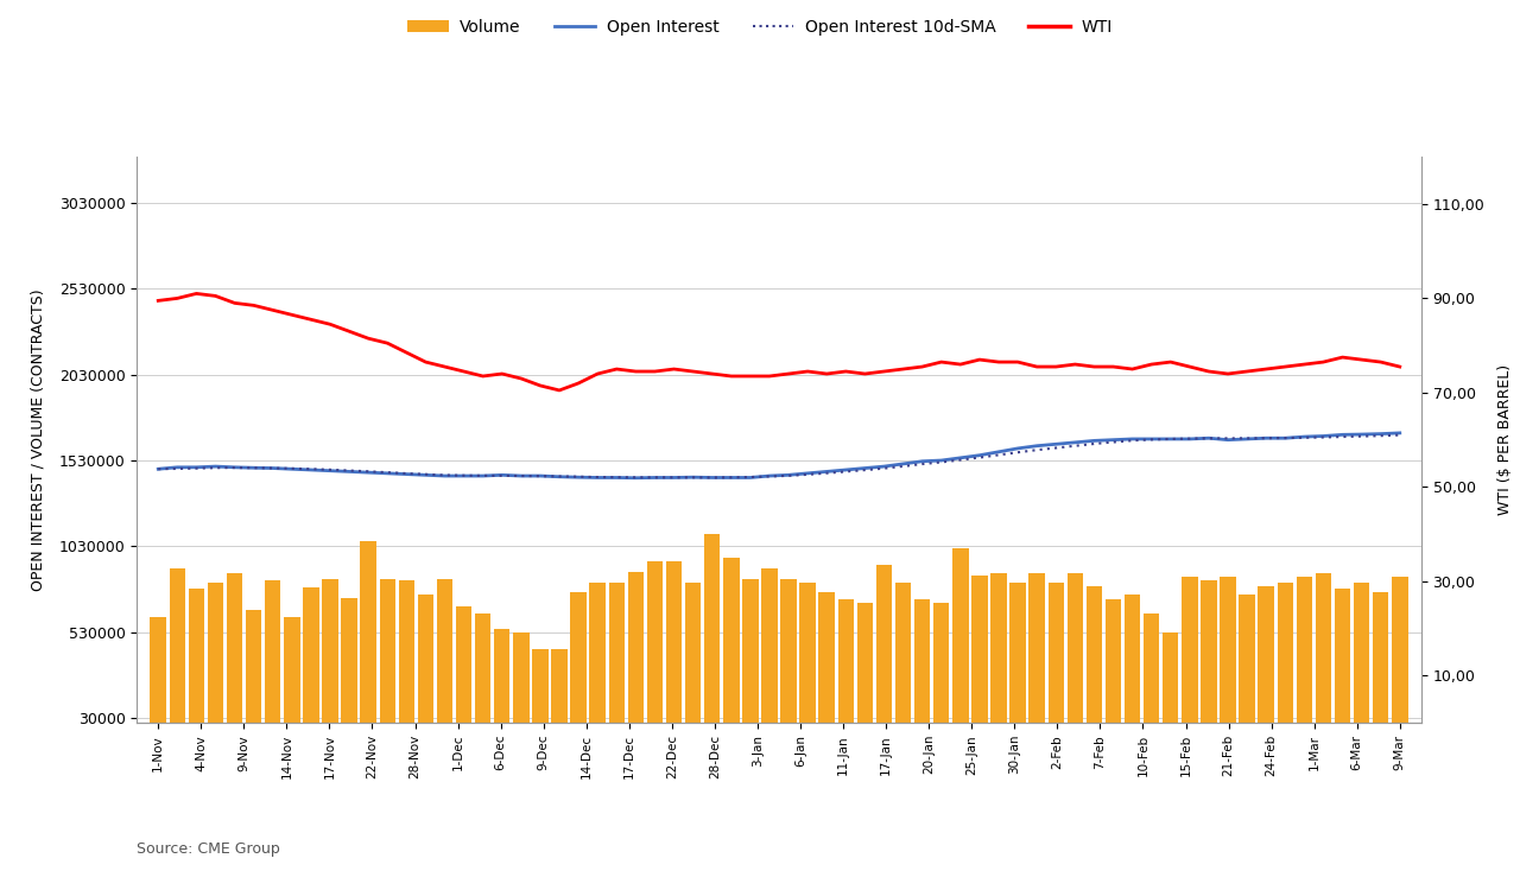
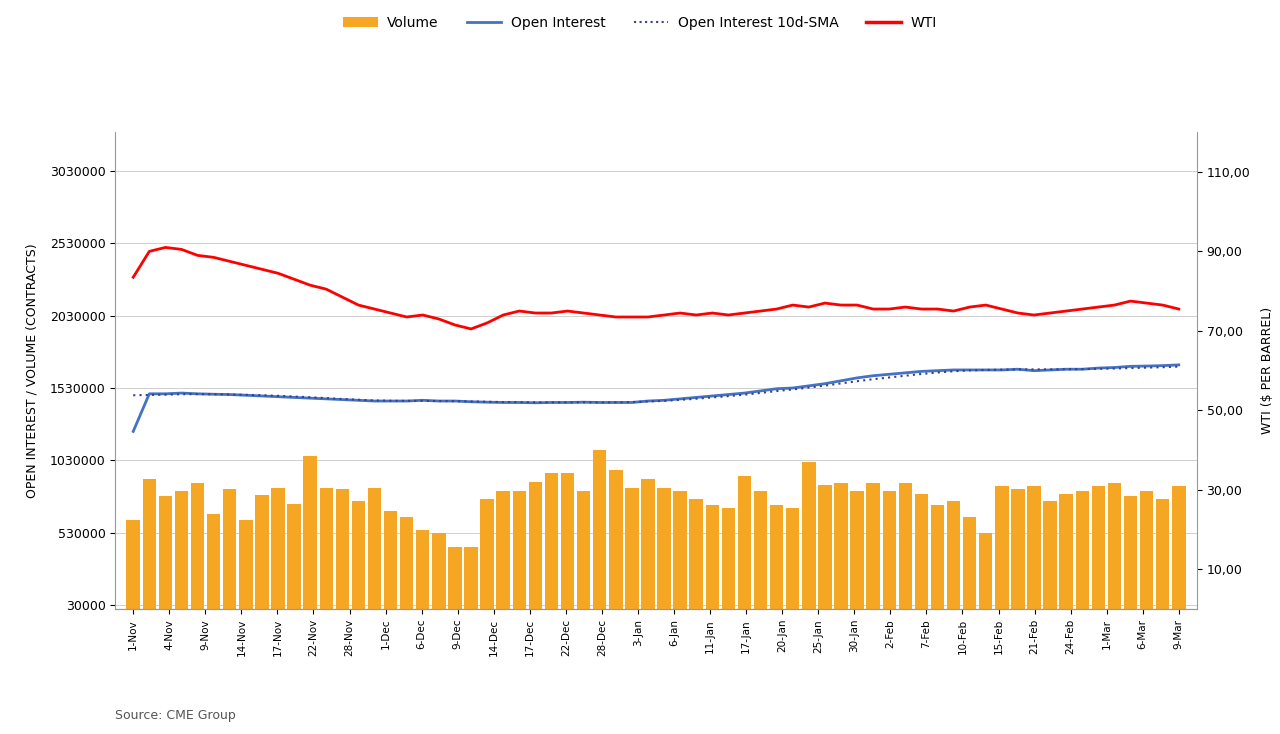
Open Interest/1-Nov: 1480000 -> 1230000
WTI/1-Nov: 89,5 -> 83,5
